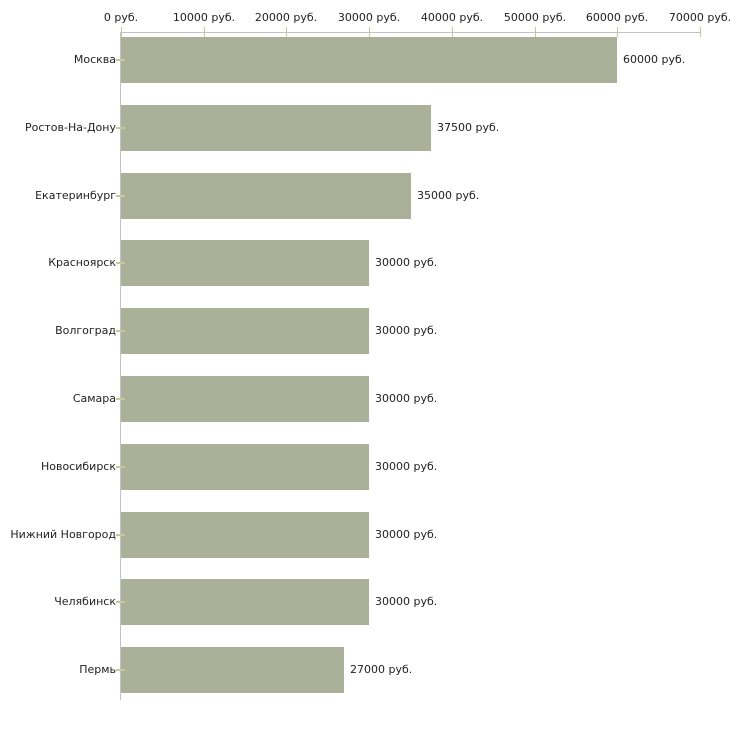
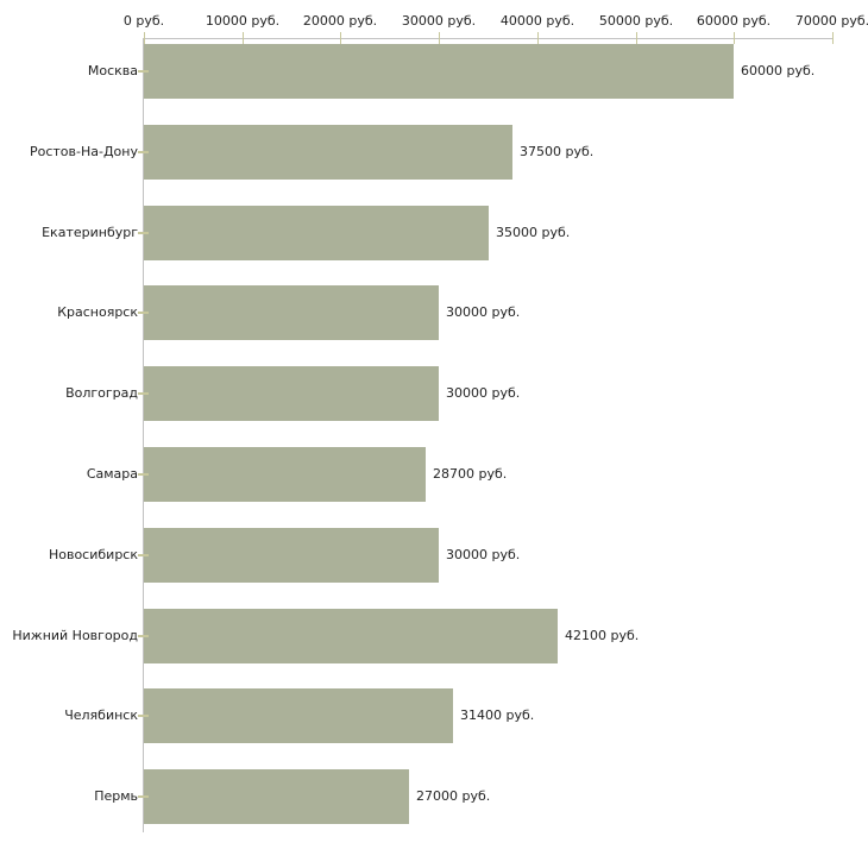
Самара: 30000 -> 28700
Нижний Новгород: 30000 -> 42100
Челябинск: 30000 -> 31400
